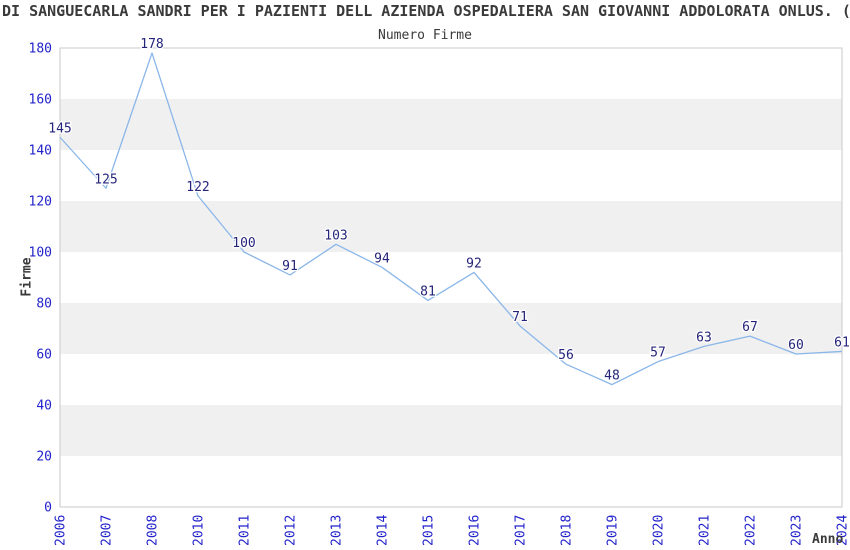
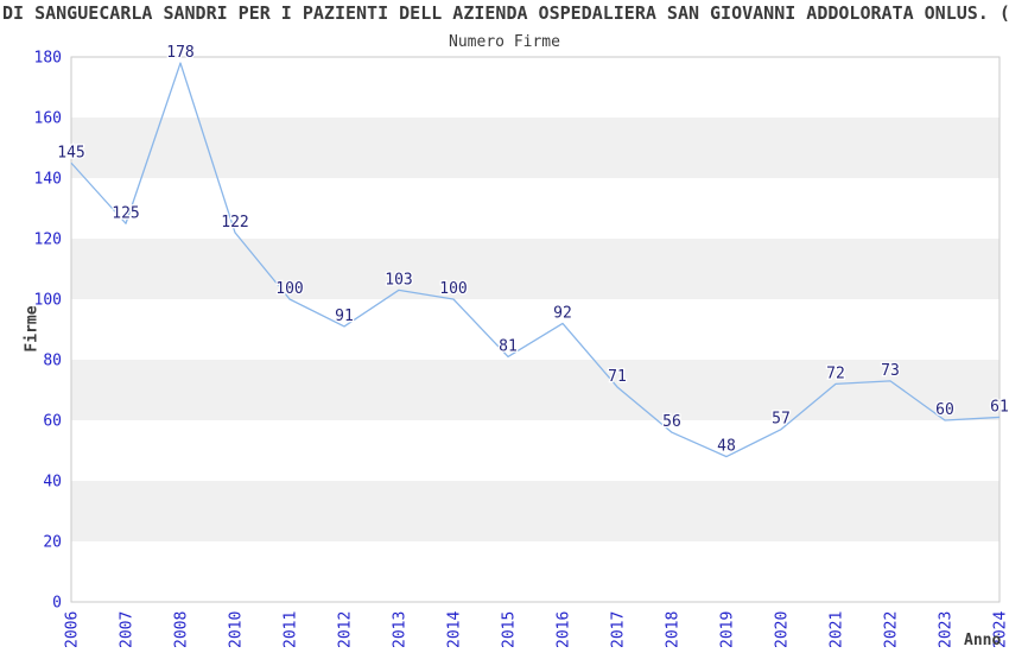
2014: 94 -> 100
2021: 63 -> 72
2022: 67 -> 73
